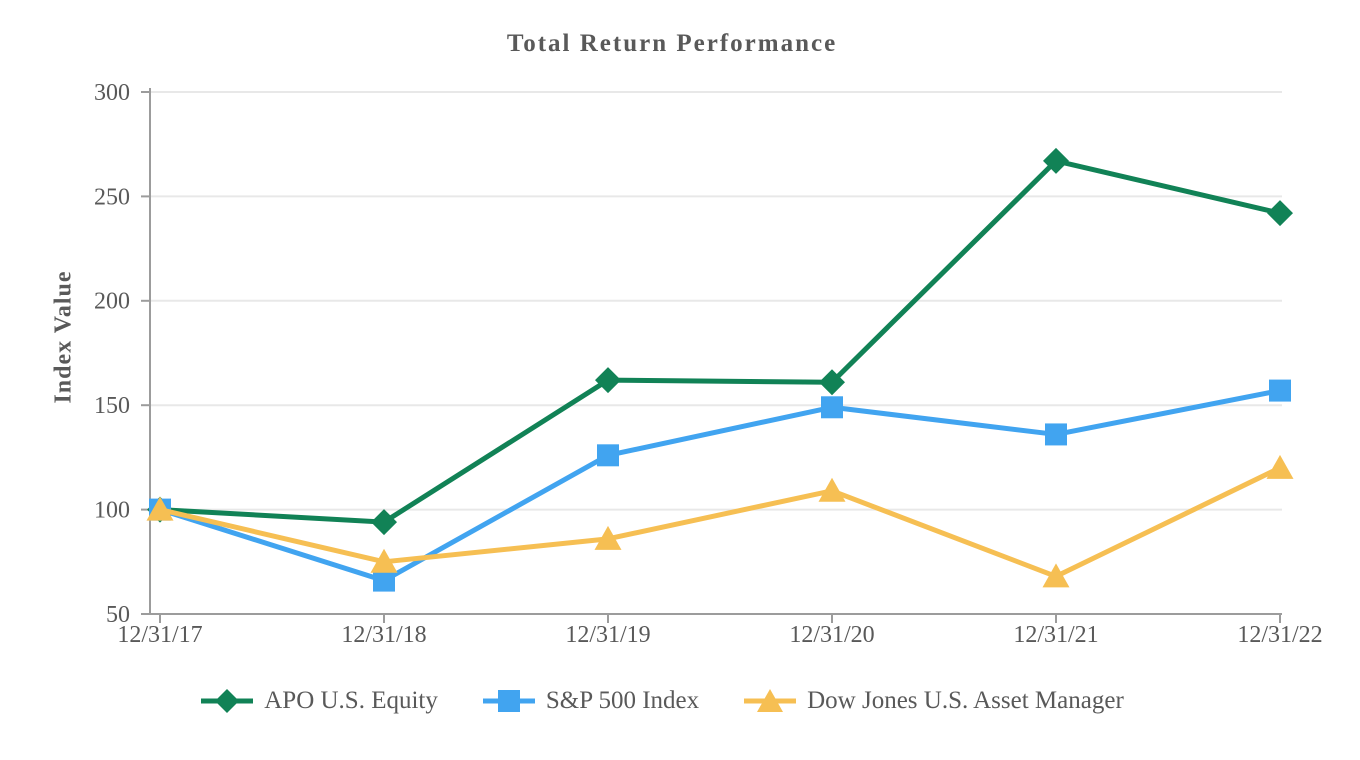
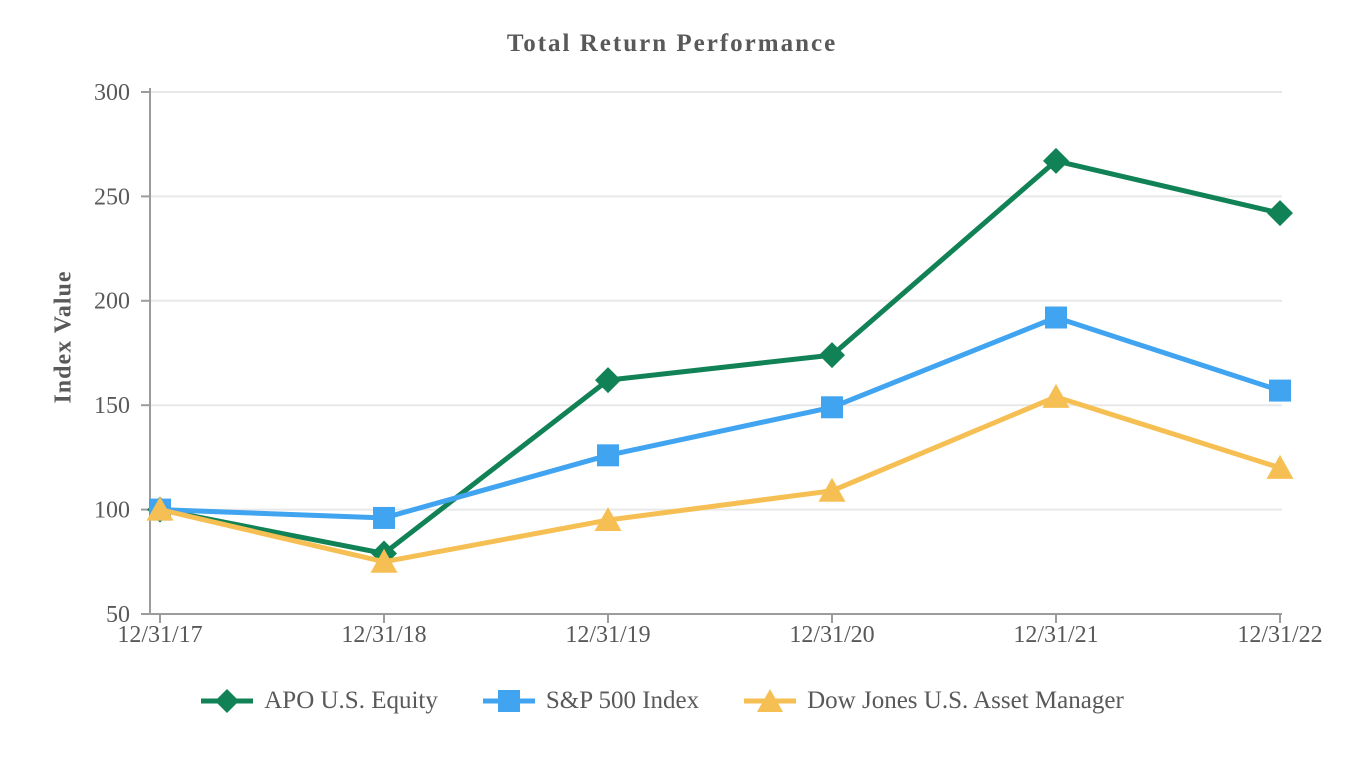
APO U.S. Equity/12/31/18: 94 -> 79
S&P 500 Index/12/31/18: 66 -> 96
Dow Jones U.S. Asset Manager/12/31/19: 86 -> 95
APO U.S. Equity/12/31/20: 161 -> 174
S&P 500 Index/12/31/21: 136 -> 192
Dow Jones U.S. Asset Manager/12/31/21: 68 -> 154
